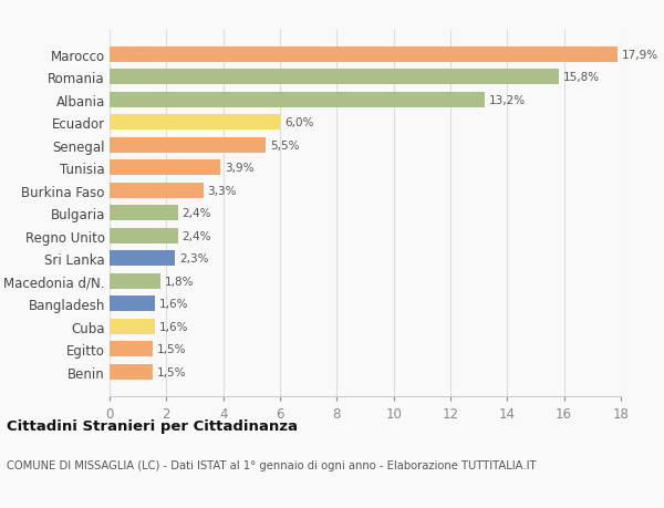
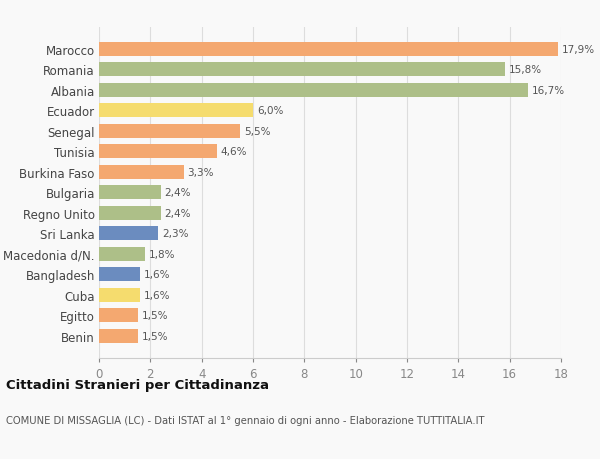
Albania: 13,2% -> 16,7%
Tunisia: 3,9% -> 4,6%
